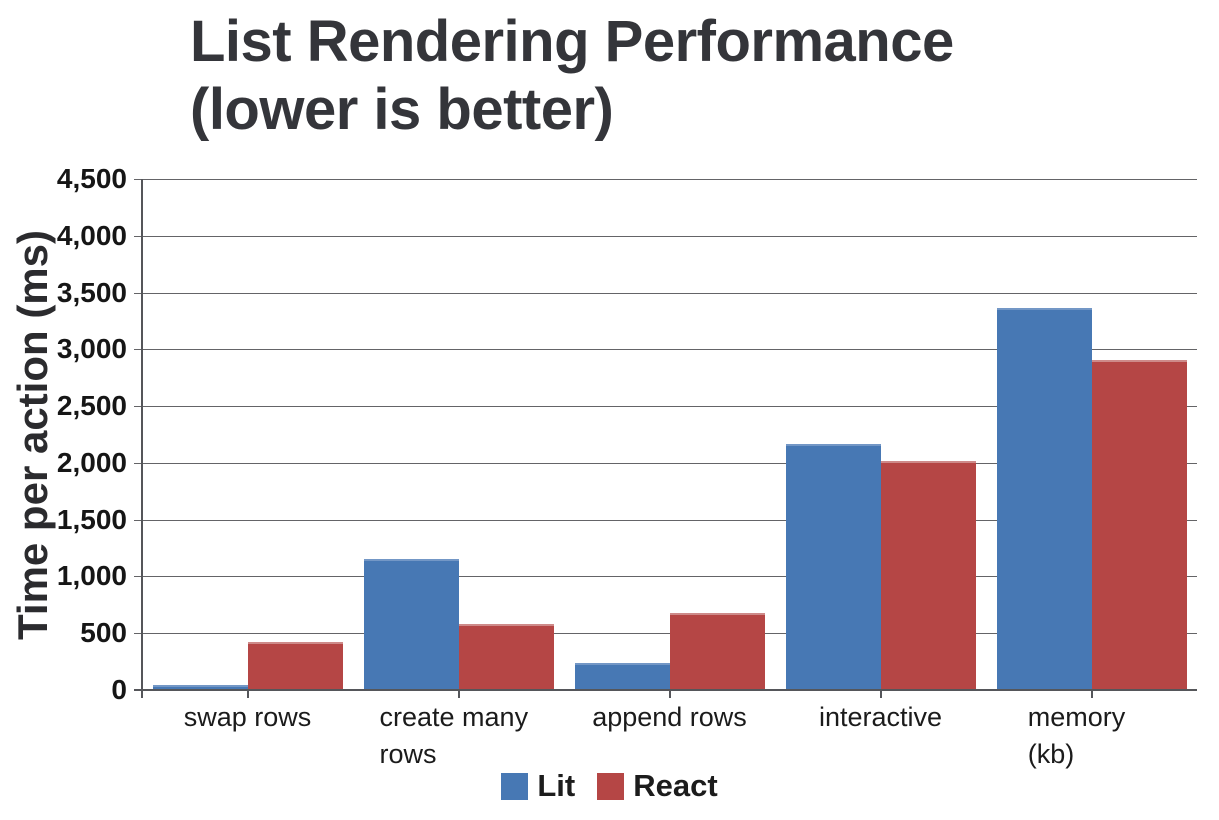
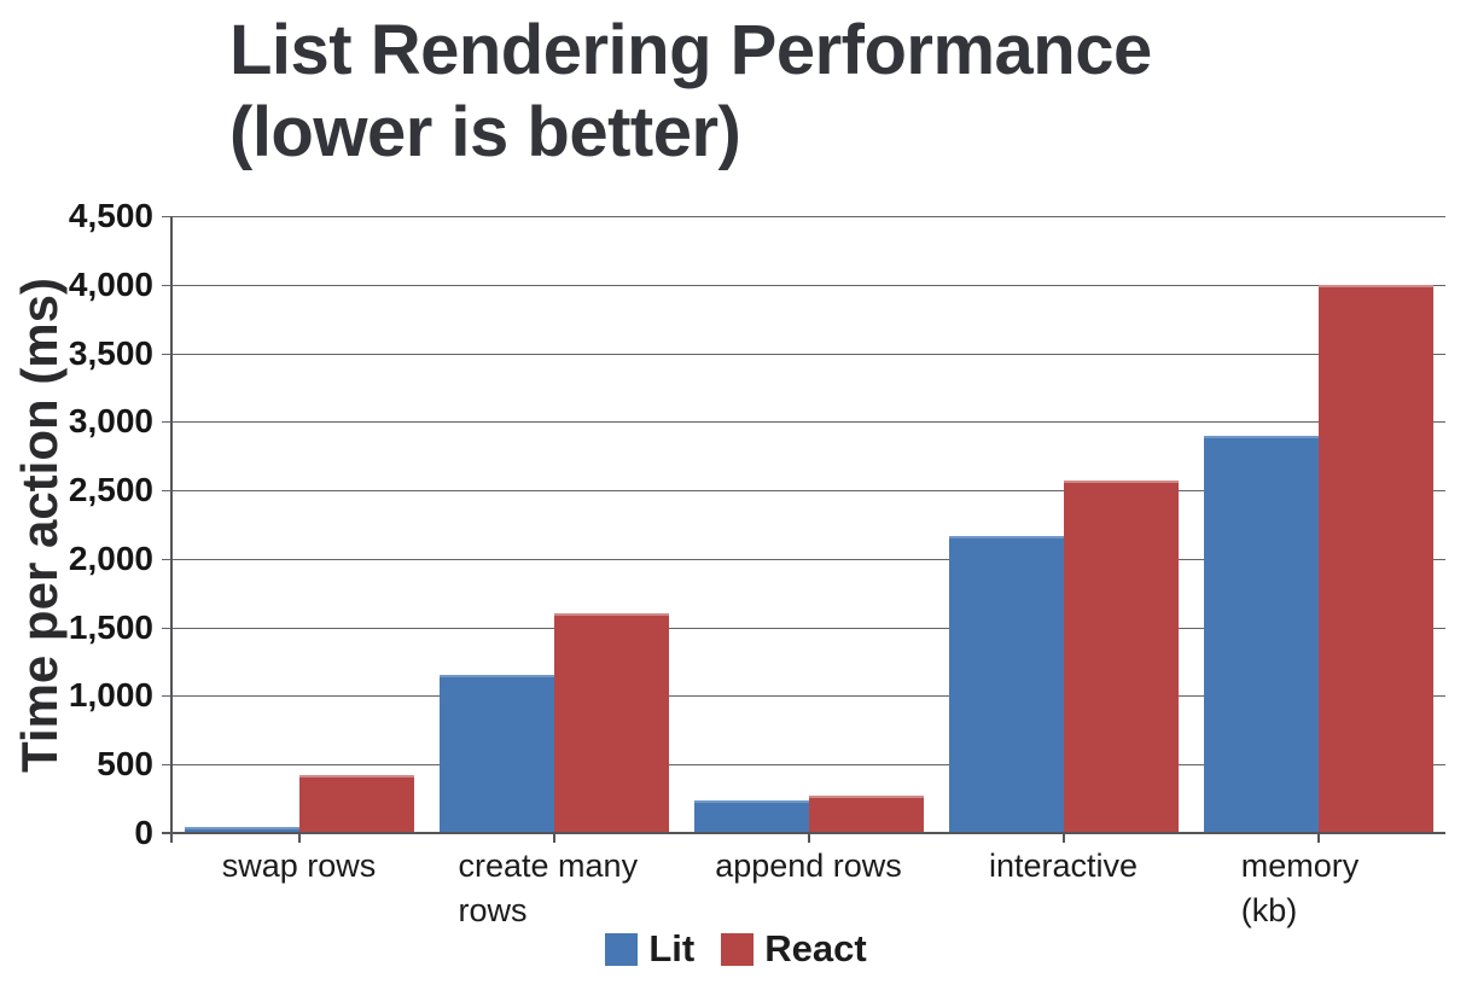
React/create many rows: 580 -> 1600
React/append rows: 680 -> 270
React/interactive: 2020 -> 2580
Lit/memory (kb): 3360 -> 2900
React/memory (kb): 2910 -> 4000
